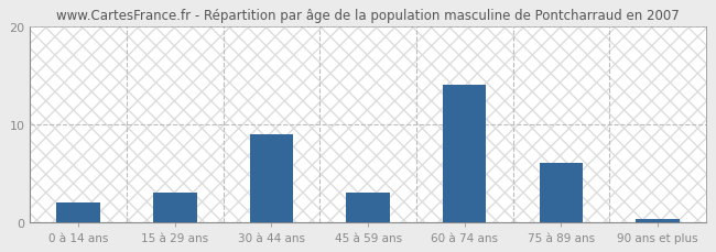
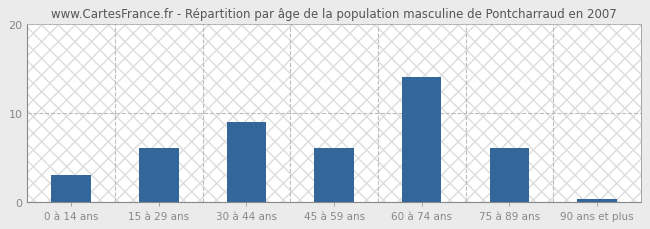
0 à 14 ans: 2.0 -> 3.0
15 à 29 ans: 3.0 -> 6.0
45 à 59 ans: 3.0 -> 6.0
